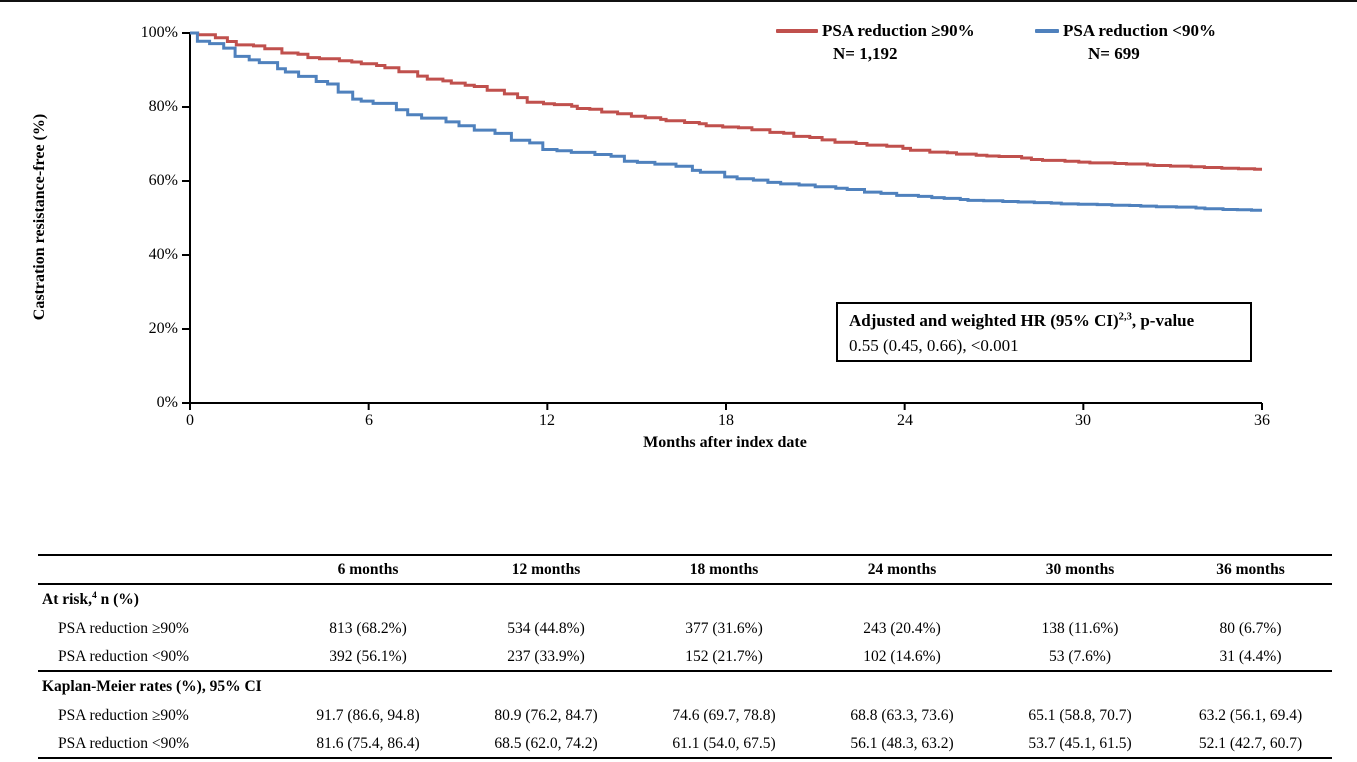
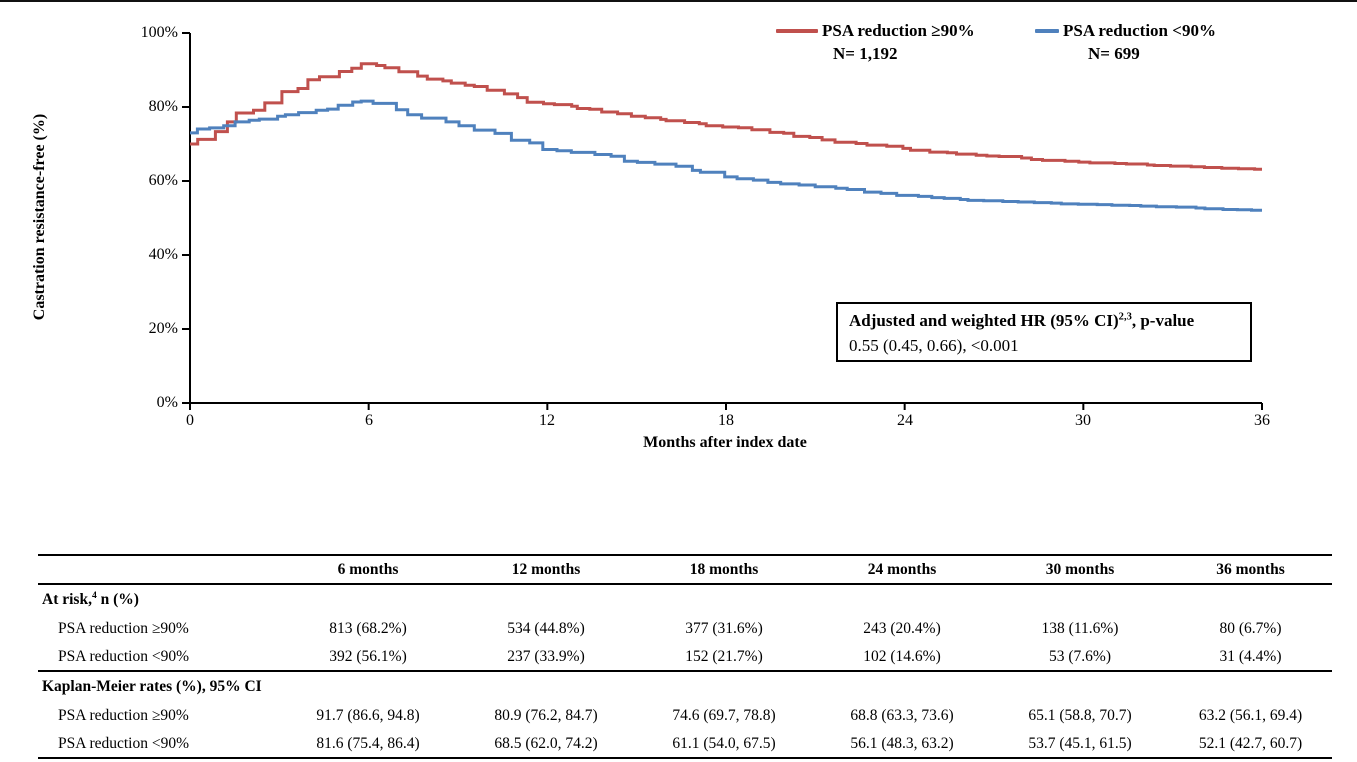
PSA reduction ≥90%/0: 100% -> 70%
PSA reduction <90%/0: 100% -> 73%
